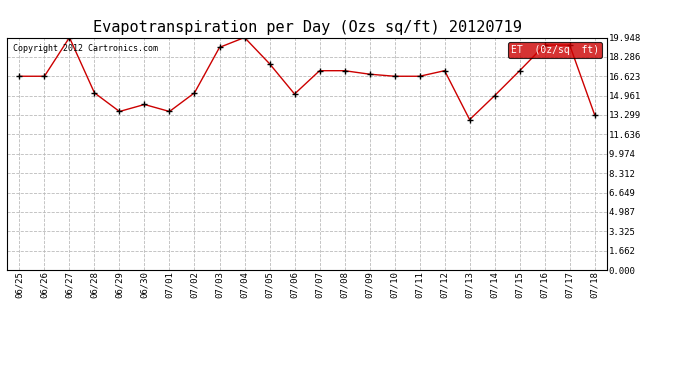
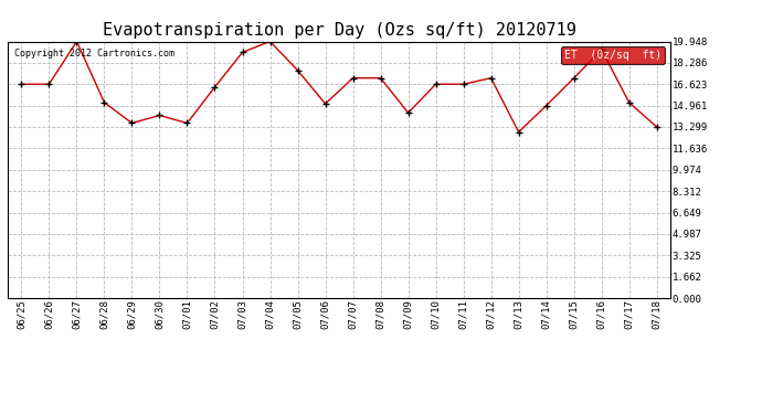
07/02: 15.2 -> 16.4
07/09: 16.8 -> 14.4
07/17: 19.3 -> 15.2
